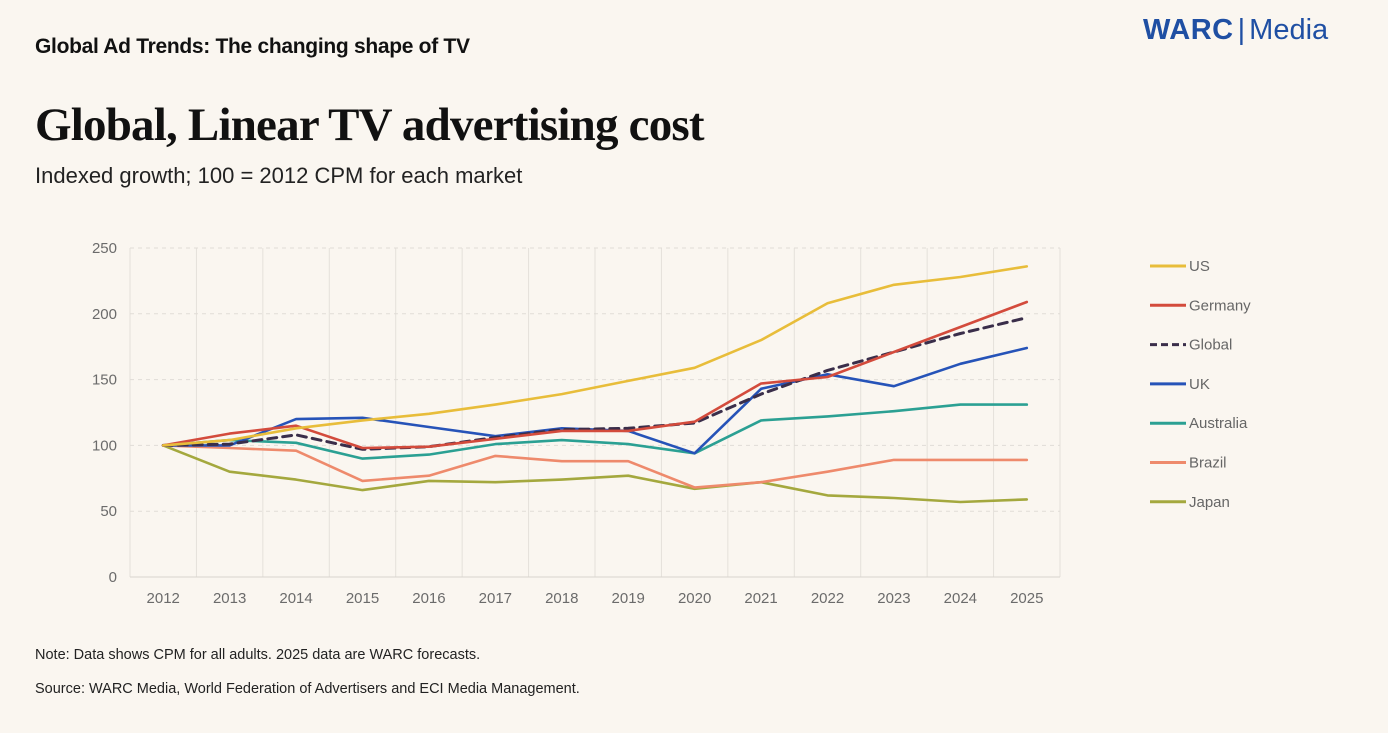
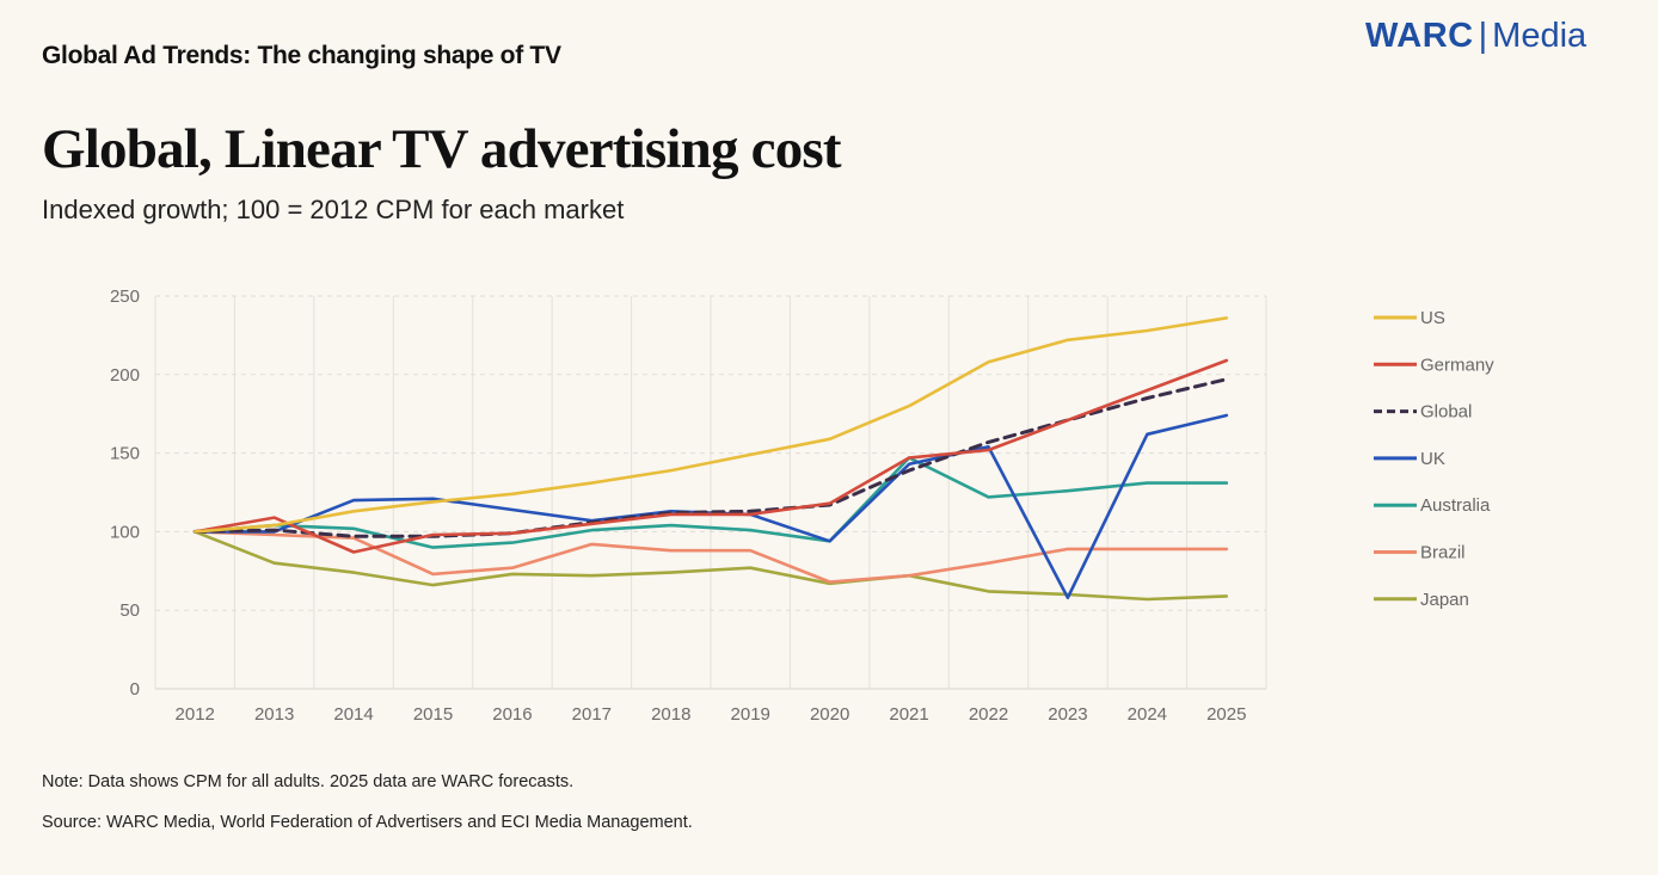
Germany/2014: 115 -> 87
Global/2014: 108 -> 97
Australia/2021: 119 -> 147
UK/2023: 145 -> 58
